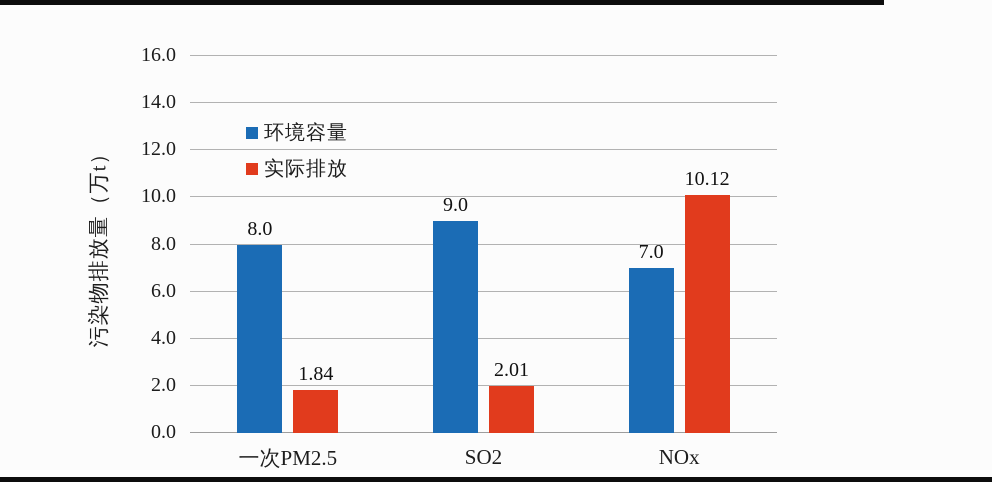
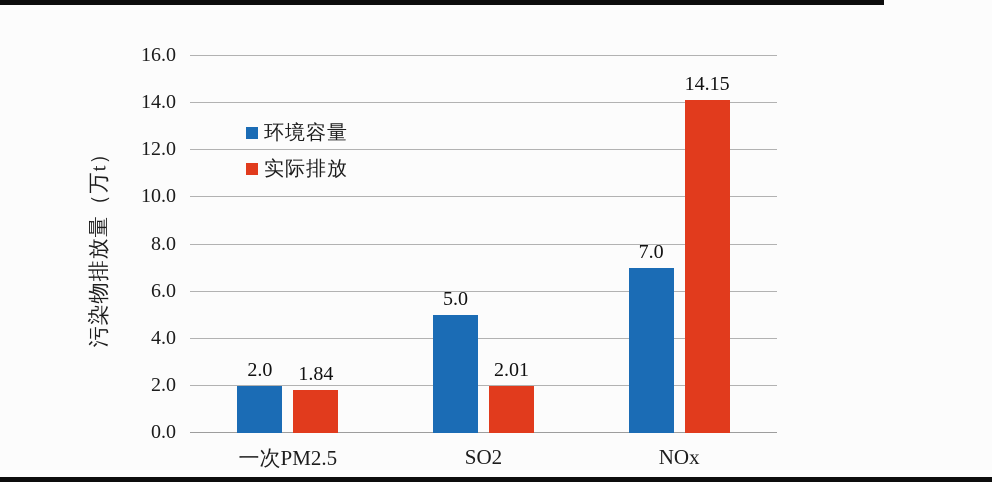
环境容量/一次PM2.5: 8.0 -> 2.0
环境容量/SO2: 9.0 -> 5.0
实际排放/NOx: 10.12 -> 14.15
